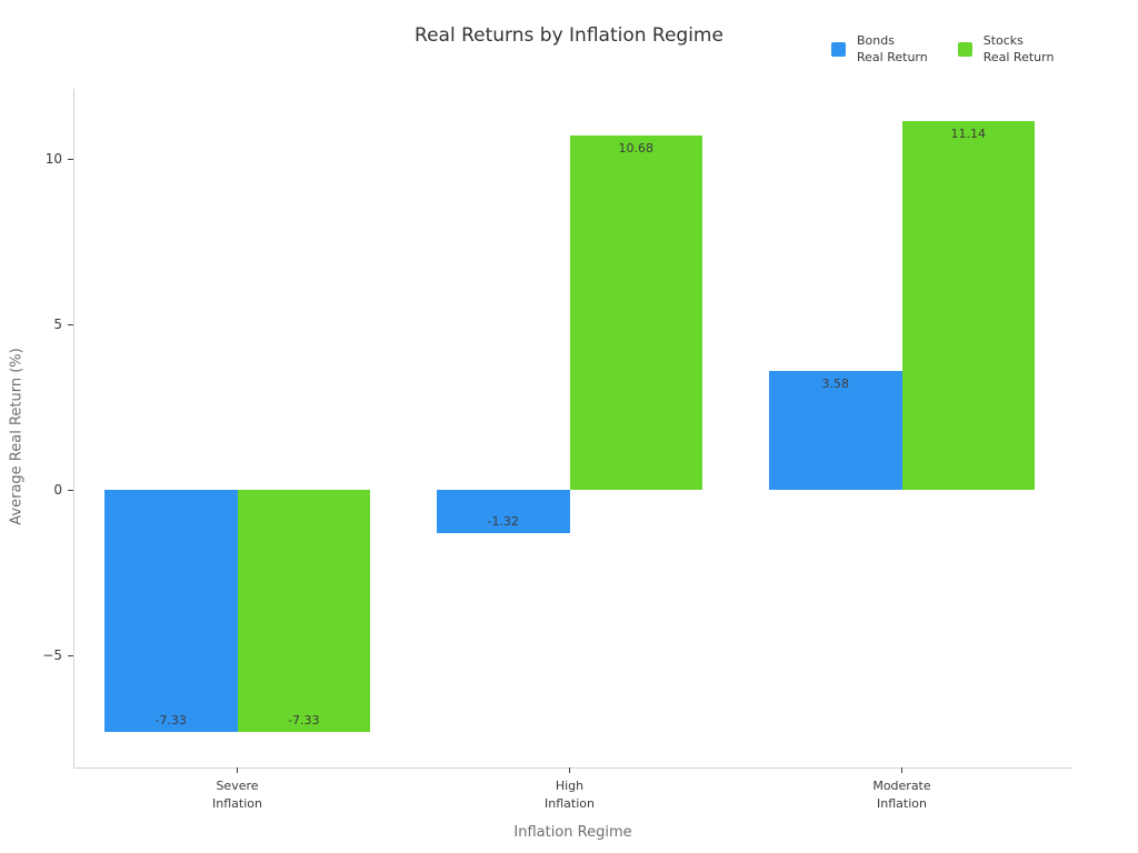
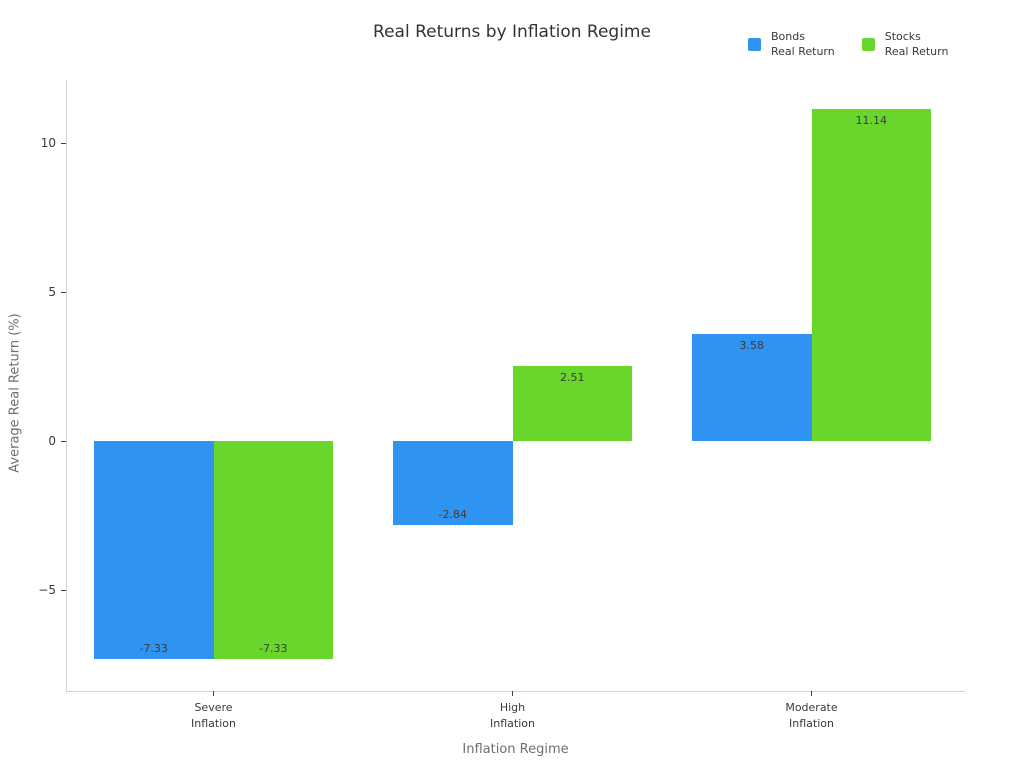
Bonds Real Return/High Inflation: -1.32 -> -2.84
Stocks Real Return/High Inflation: 10.68 -> 2.51
